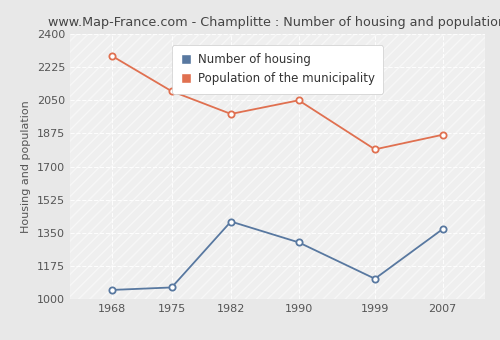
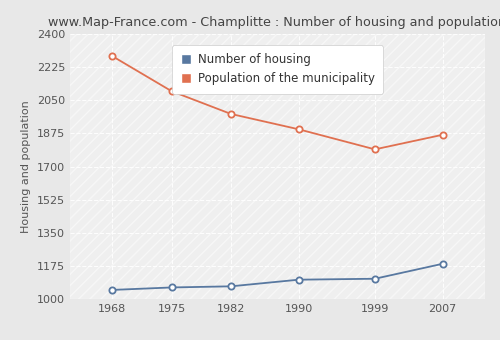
Number of housing/1982: 1410 -> 1070
Number of housing/1990: 1300 -> 1100
Population of the municipality/1990: 2050 -> 1900
Number of housing/2007: 1370 -> 1190
